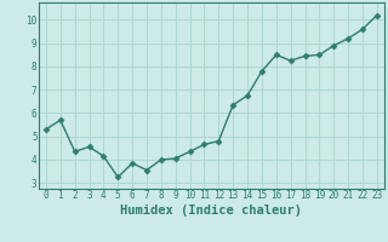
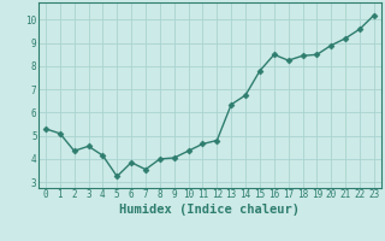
1: 5.7 -> 5.1
